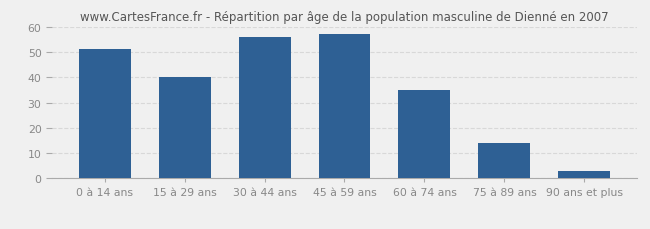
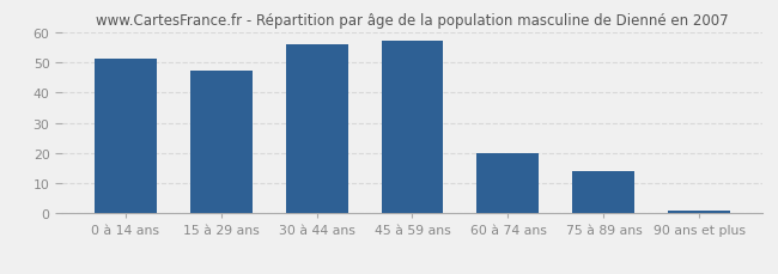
15 à 29 ans: 40 -> 47
60 à 74 ans: 35 -> 20
90 ans et plus: 3 -> 1
